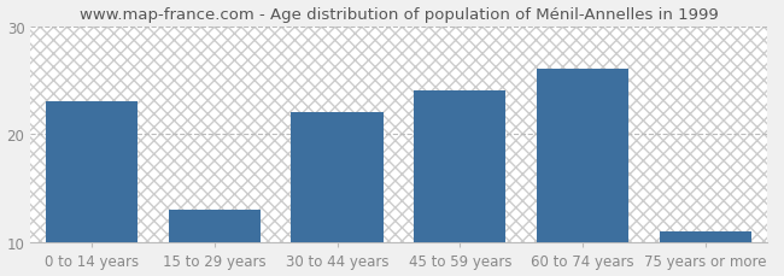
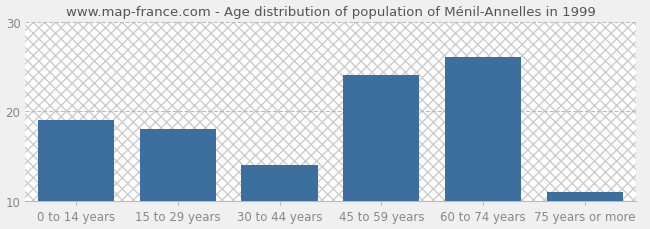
0 to 14 years: 23 -> 19
15 to 29 years: 13 -> 18
30 to 44 years: 22 -> 14
